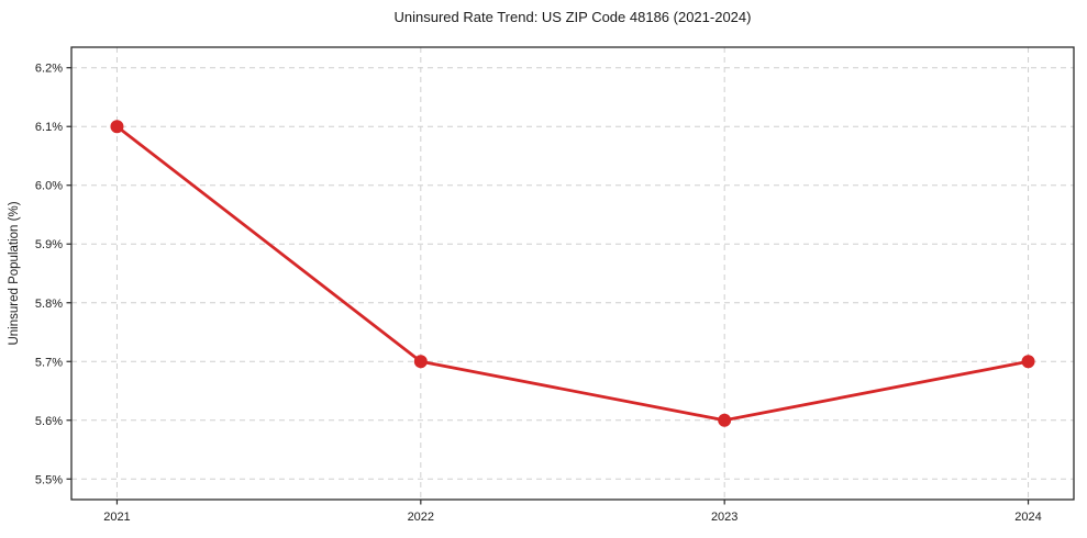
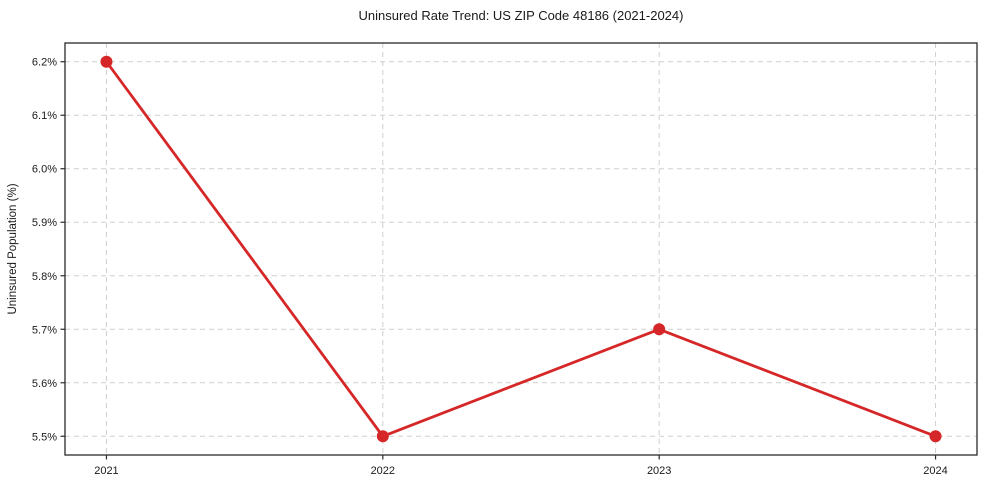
2021: 6.1% -> 6.2%
2022: 5.7% -> 5.5%
2023: 5.6% -> 5.7%
2024: 5.7% -> 5.5%
